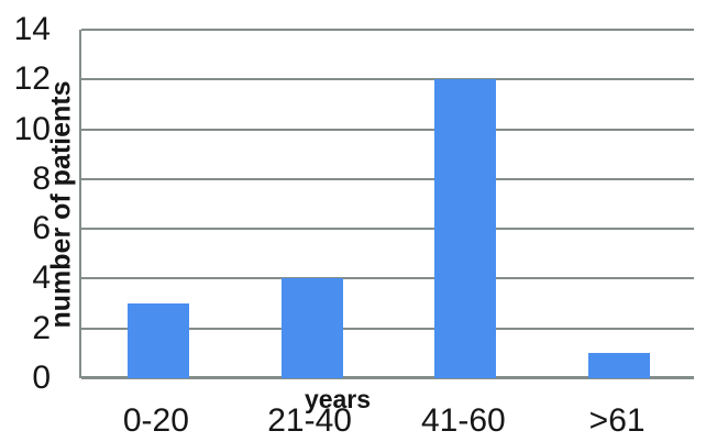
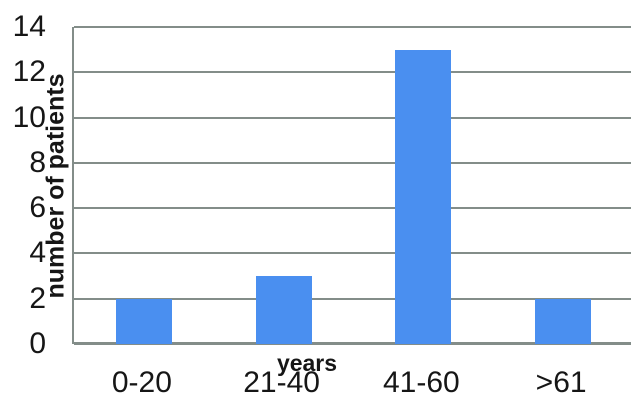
0-20: 3 -> 2
21-40: 4 -> 3
41-60: 12 -> 13
>61: 1 -> 2
